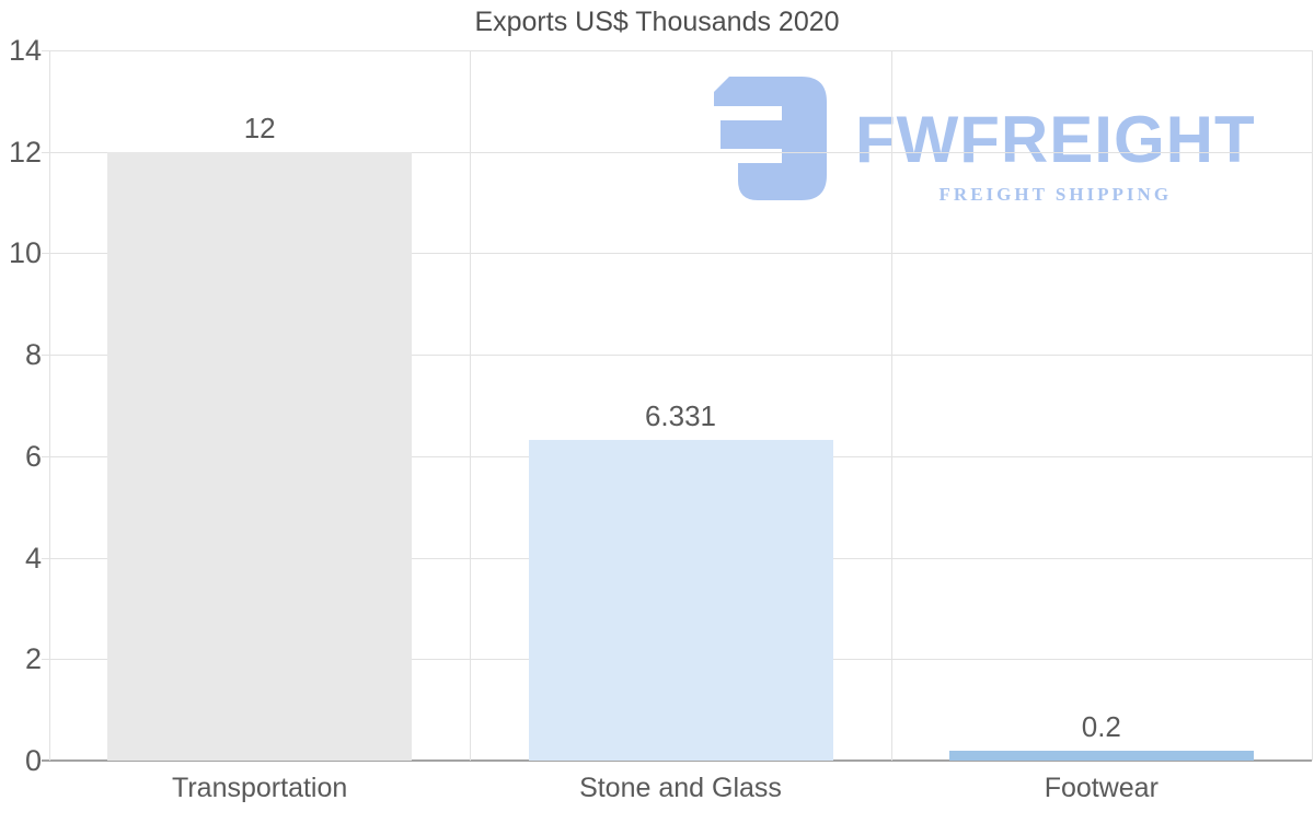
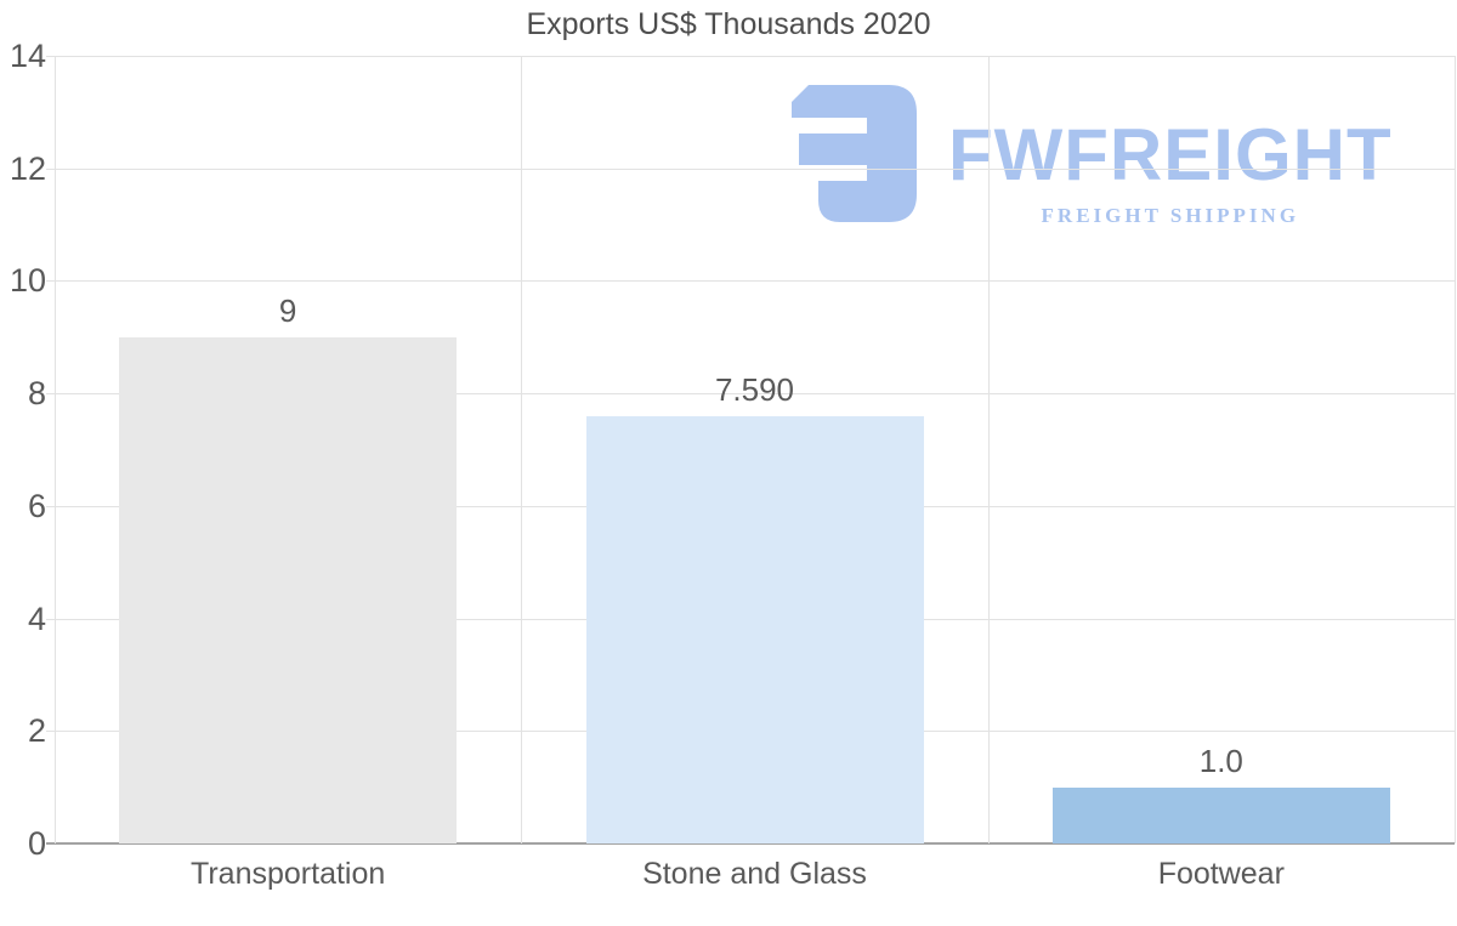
Transportation: 12 -> 9
Stone and Glass: 6.331 -> 7.590
Footwear: 0.2 -> 1.0
